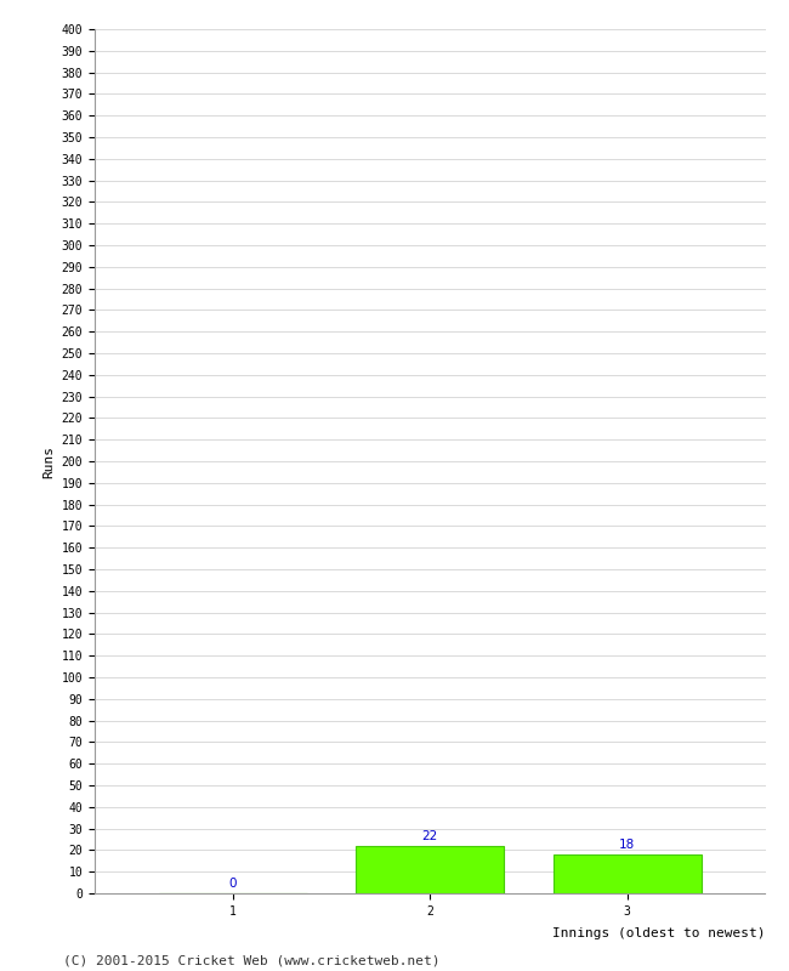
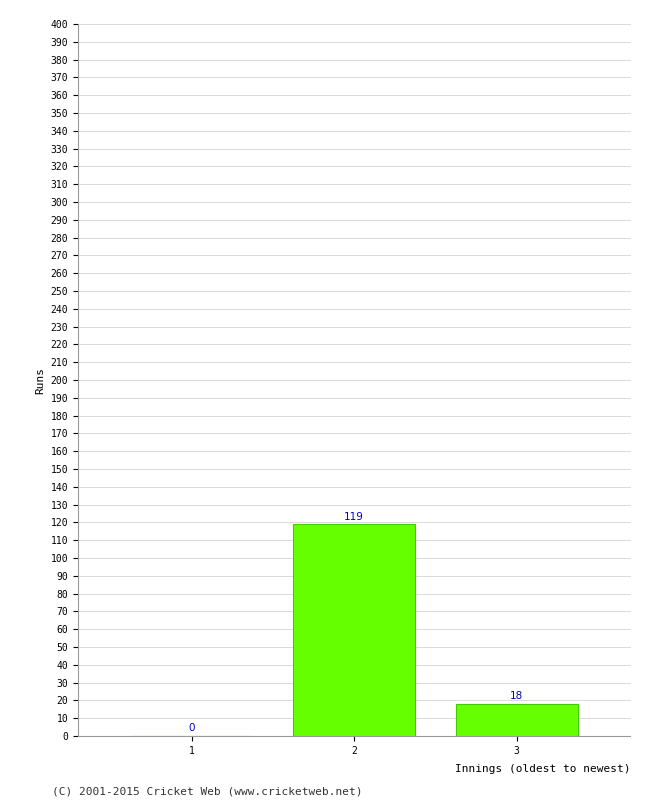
2: 22 -> 119
